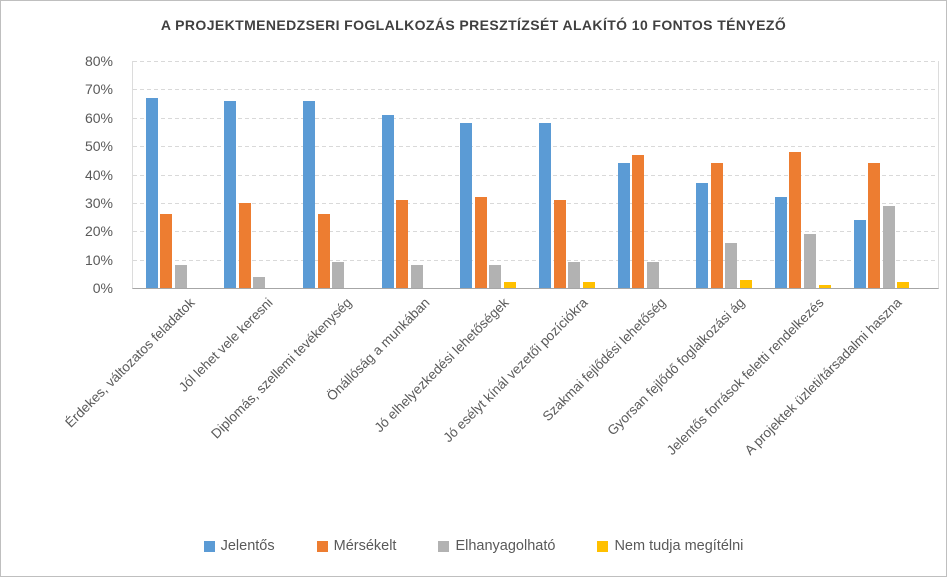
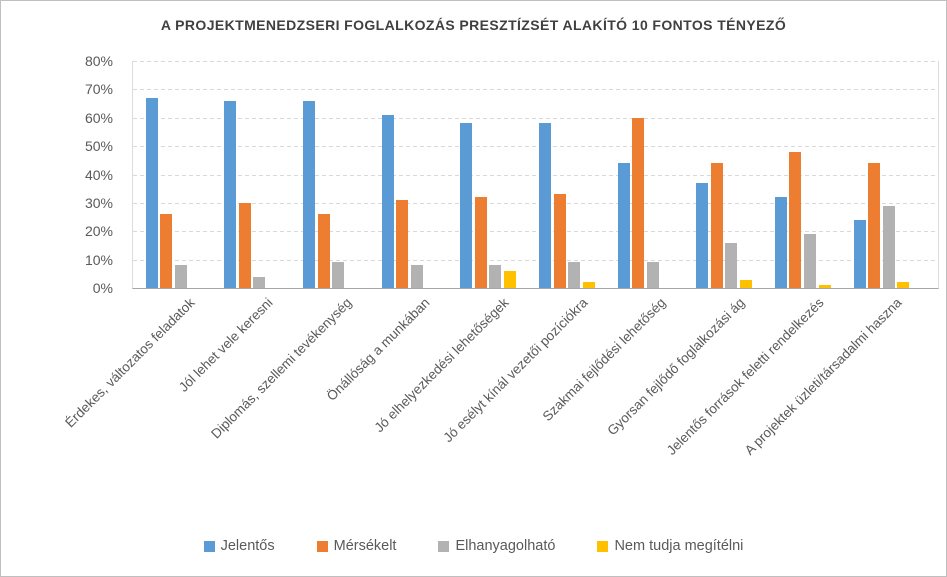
Nem tudja megítélni/Jó elhelyezkedési lehetőségek: 2% -> 6%
Mérsékelt/Jó esélyt kínál vezetői pozíciókra: 31% -> 33%
Mérsékelt/Szakmai fejlődési lehetőség: 47% -> 60%
